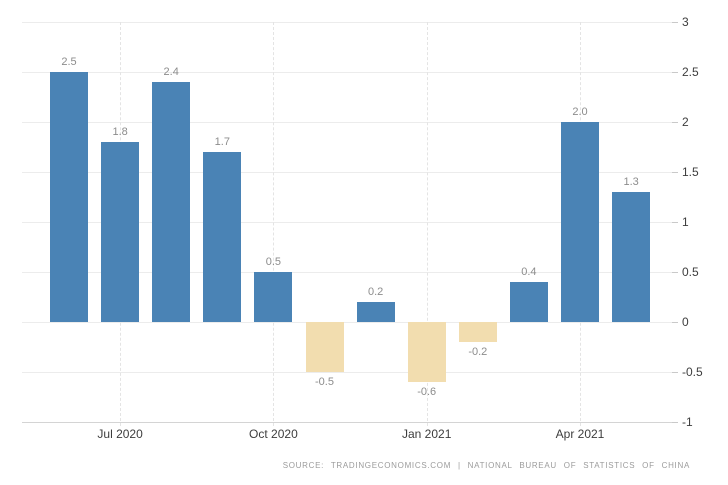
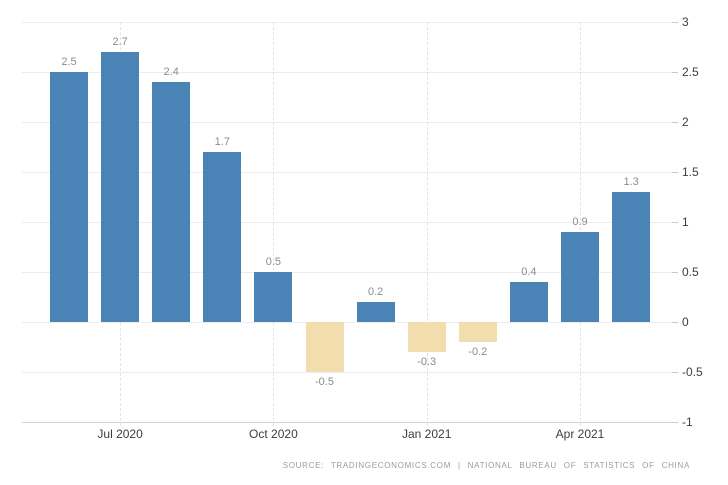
Jul 2020: 1.8 -> 2.7
Jan 2021: -0.6 -> -0.3
Apr 2021: 2.0 -> 0.9
